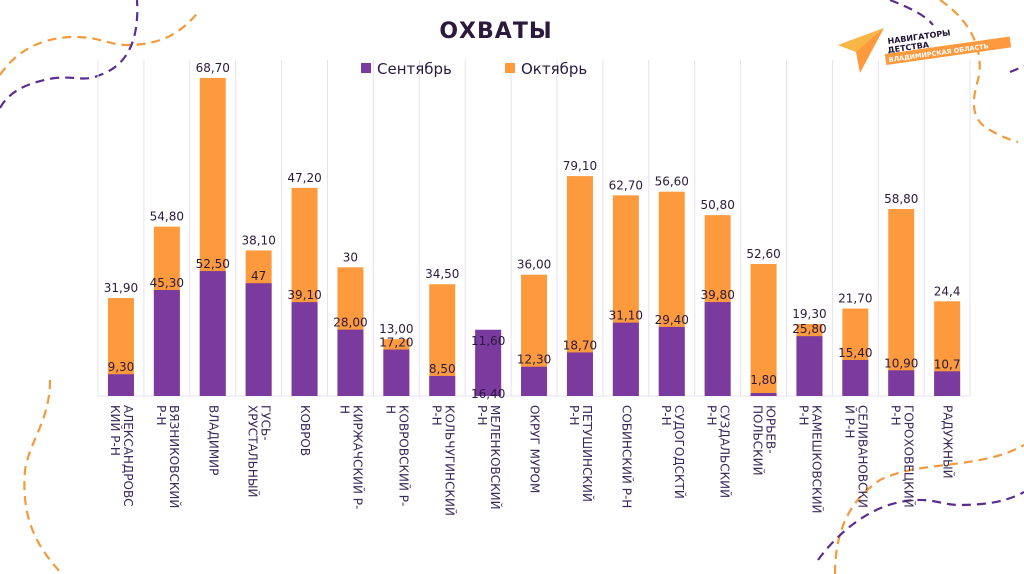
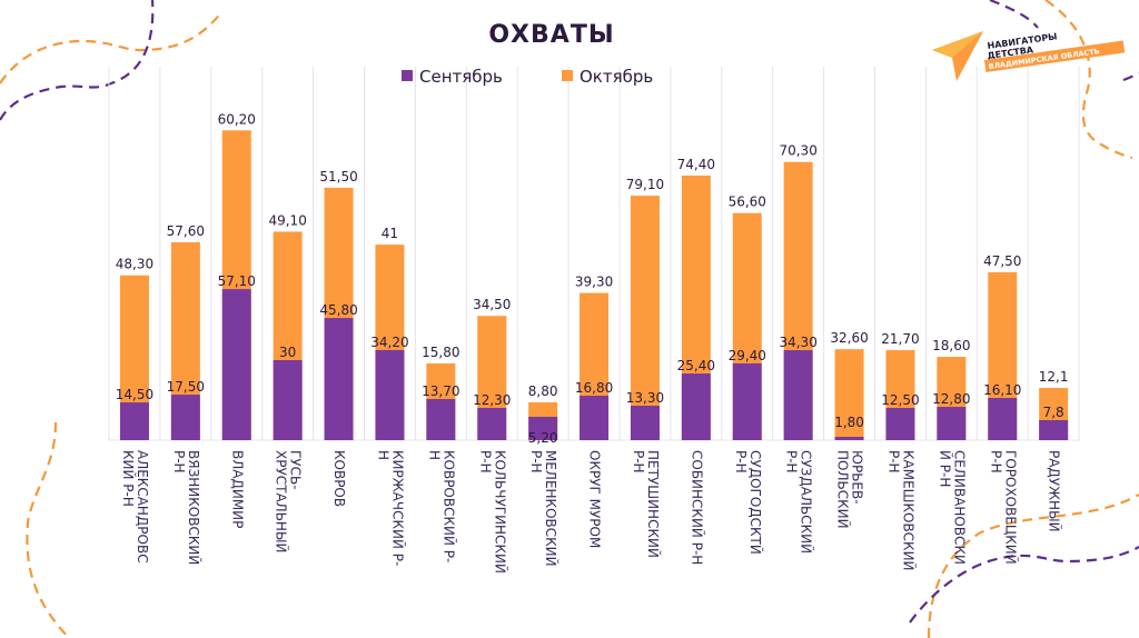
Сентябрь/АЛЕКСАНДРОВСКИЙ Р-Н: 9,30 -> 14,50
Октябрь/АЛЕКСАНДРОВСКИЙ Р-Н: 31,90 -> 48,30
Сентябрь/ВЯЗНИКОВСКИЙ Р-Н: 45,30 -> 17,50
Октябрь/ВЯЗНИКОВСКИЙ Р-Н: 54,80 -> 57,60
Сентябрь/ВЛАДИМИР: 52,50 -> 57,10
Октябрь/ВЛАДИМИР: 68,70 -> 60,20
Сентябрь/ГУСЬ-ХРУСТАЛЬНЫЙ: 47 -> 30
Октябрь/ГУСЬ-ХРУСТАЛЬНЫЙ: 38,10 -> 49,10
Сентябрь/КОВРОВ: 39,10 -> 45,80
Октябрь/КОВРОВ: 47,20 -> 51,50
Сентябрь/КИРЖАЧСКИЙ Р-Н: 28,00 -> 34,20
Октябрь/КИРЖАЧСКИЙ Р-Н: 30 -> 41
Сентябрь/КОВРОВСКИЙ Р-Н: 17,20 -> 13,70
Октябрь/КОВРОВСКИЙ Р-Н: 13,00 -> 15,80
Сентябрь/КОЛЬЧУГИНСКИЙ Р-Н: 8,50 -> 12,30
Сентябрь/МЕЛЕНКОВСКИЙ Р-Н: 16,40 -> 5,20
Октябрь/МЕЛЕНКОВСКИЙ Р-Н: 11,60 -> 8,80
Сентябрь/ОКРУГ МУРОМ: 12,30 -> 16,80
Октябрь/ОКРУГ МУРОМ: 36,00 -> 39,30
Сентябрь/ПЕТУШИНСКИЙ Р-Н: 18,70 -> 13,30
Сентябрь/СОБИНСКИЙ Р-Н: 31,10 -> 25,40
Октябрь/СОБИНСКИЙ Р-Н: 62,70 -> 74,40
Сентябрь/СУЗДАЛЬСКИЙ Р-Н: 39,80 -> 34,30
Октябрь/СУЗДАЛЬСКИЙ Р-Н: 50,80 -> 70,30
Октябрь/ЮРЬЕВ-ПОЛЬСКИЙ: 52,60 -> 32,60
Сентябрь/КАМЕШКОВСКИЙ Р-Н: 25,80 -> 12,50
Октябрь/КАМЕШКОВСКИЙ Р-Н: 19,30 -> 21,70
Сентябрь/СЕЛИВАНОВСКИЙ Р-Н: 15,40 -> 12,80
Октябрь/СЕЛИВАНОВСКИЙ Р-Н: 21,70 -> 18,60
Сентябрь/ГОРОХОВЕЦКИЙ Р-Н: 10,90 -> 16,10
Октябрь/ГОРОХОВЕЦКИЙ Р-Н: 58,80 -> 47,50
Сентябрь/РАДУЖНЫЙ: 10,7 -> 7,8
Октябрь/РАДУЖНЫЙ: 24,4 -> 12,1
